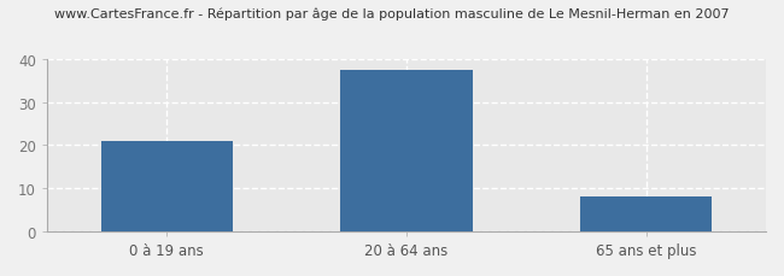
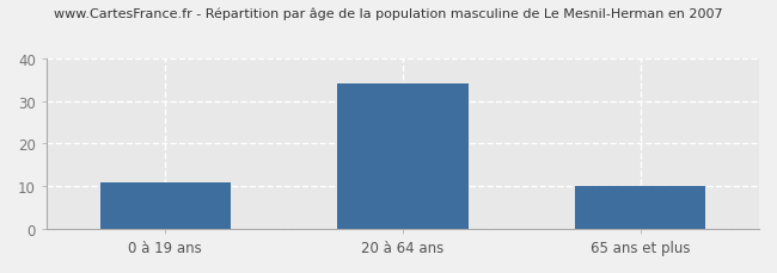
0 à 19 ans: 21.0 -> 11.0
20 à 64 ans: 37.5 -> 34.0
65 ans et plus: 8.0 -> 10.0
